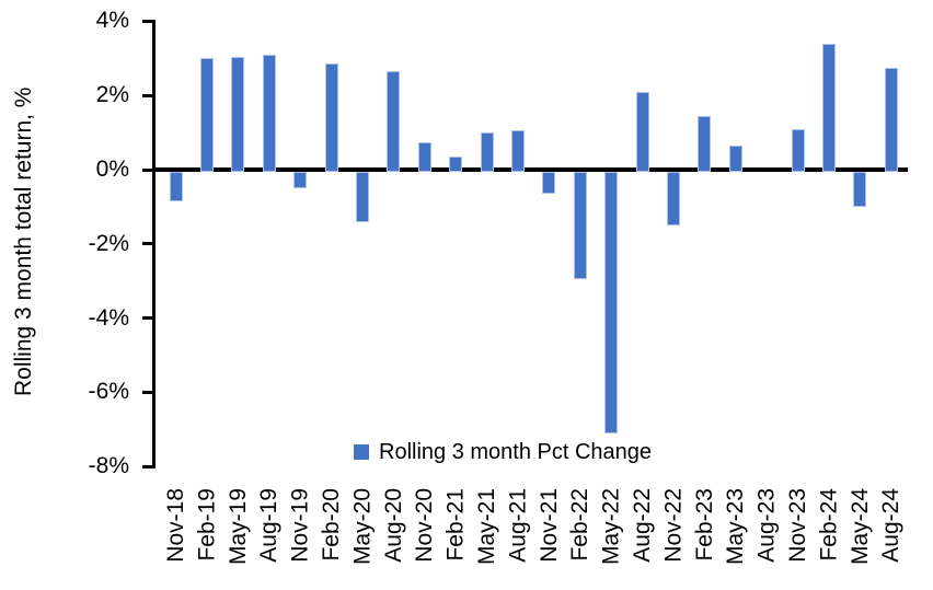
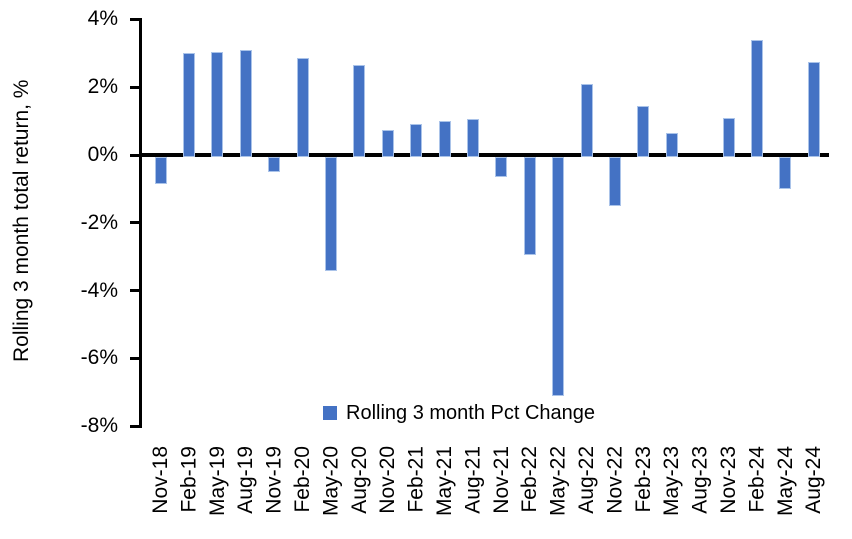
May-20: -1.3% -> -3.3%
Feb-21: 0.3% -> 0.9%
